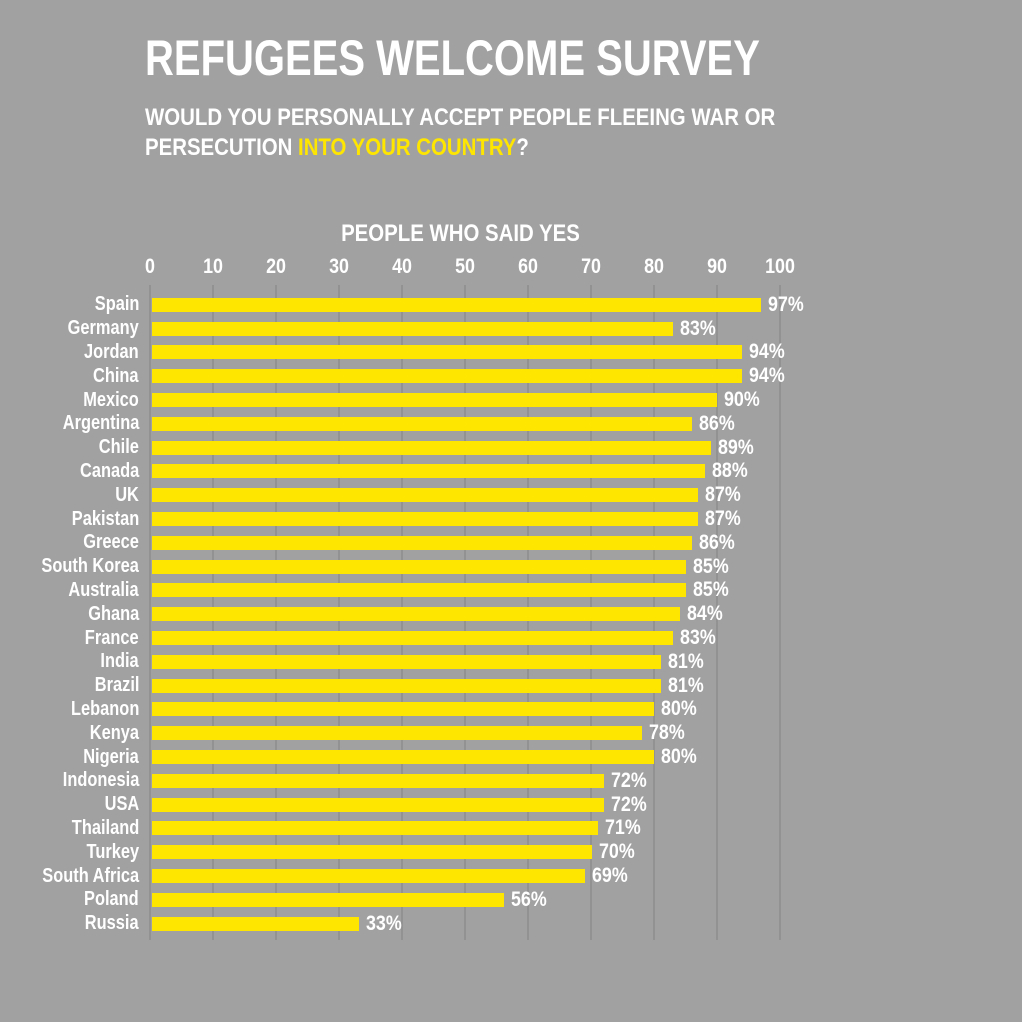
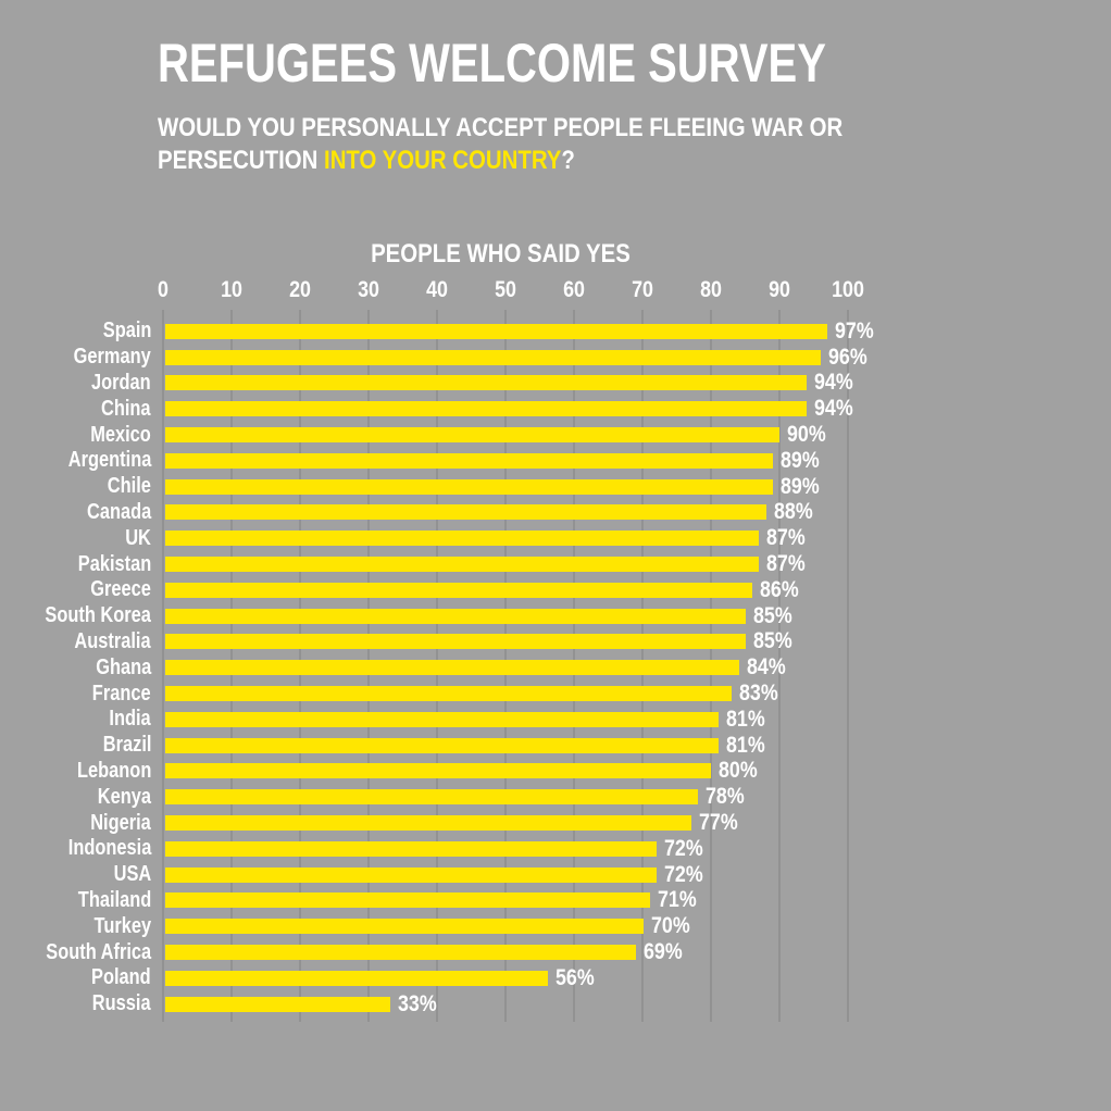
Germany: 83% -> 96%
Argentina: 86% -> 89%
Nigeria: 80% -> 77%
